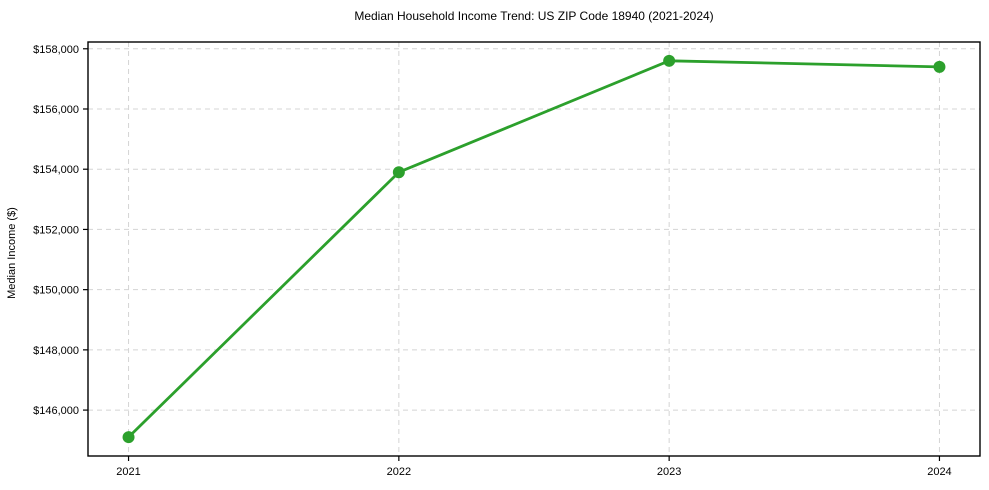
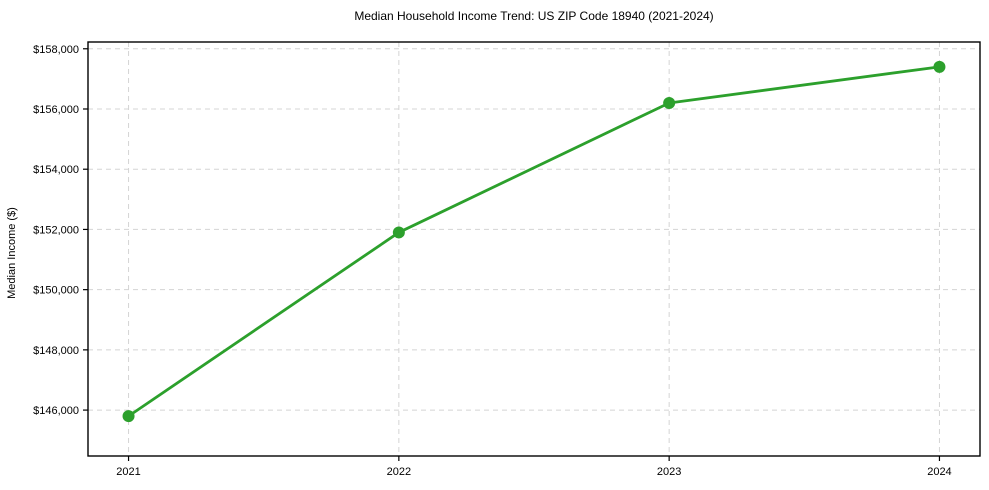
2021: $145100 -> $145800
2022: $153900 -> $151900
2023: $157600 -> $156200
